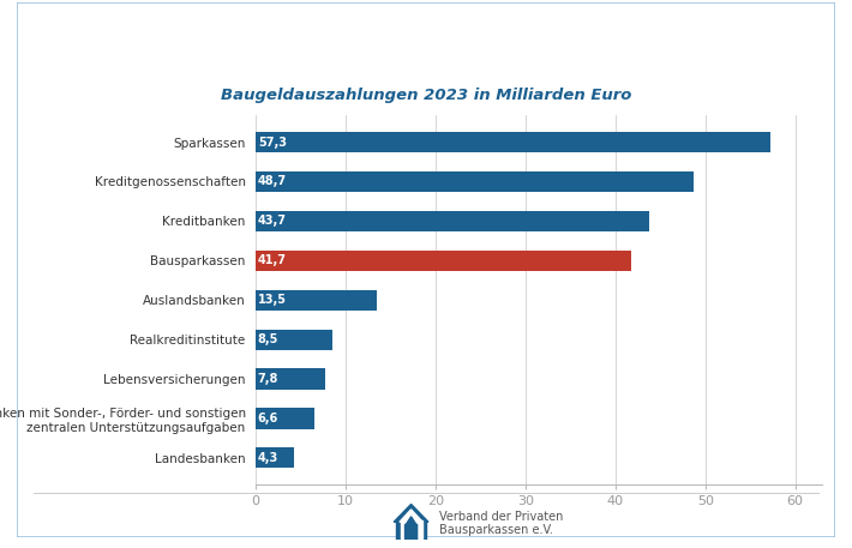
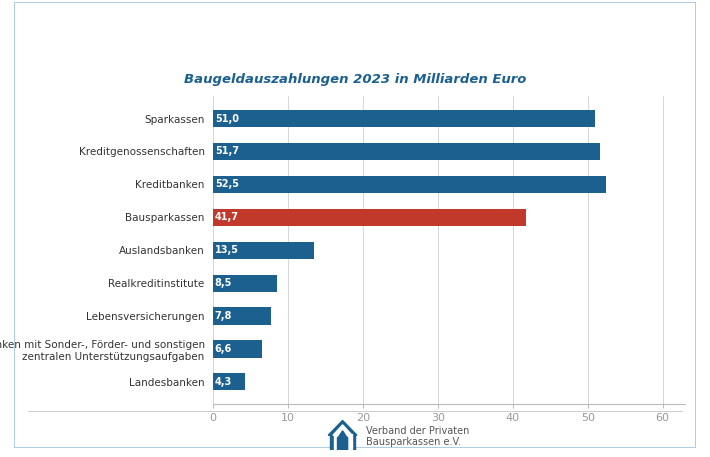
Sparkassen: 57,3 -> 51,0
Kreditgenossenschaften: 48,7 -> 51,7
Kreditbanken: 43,7 -> 52,5
